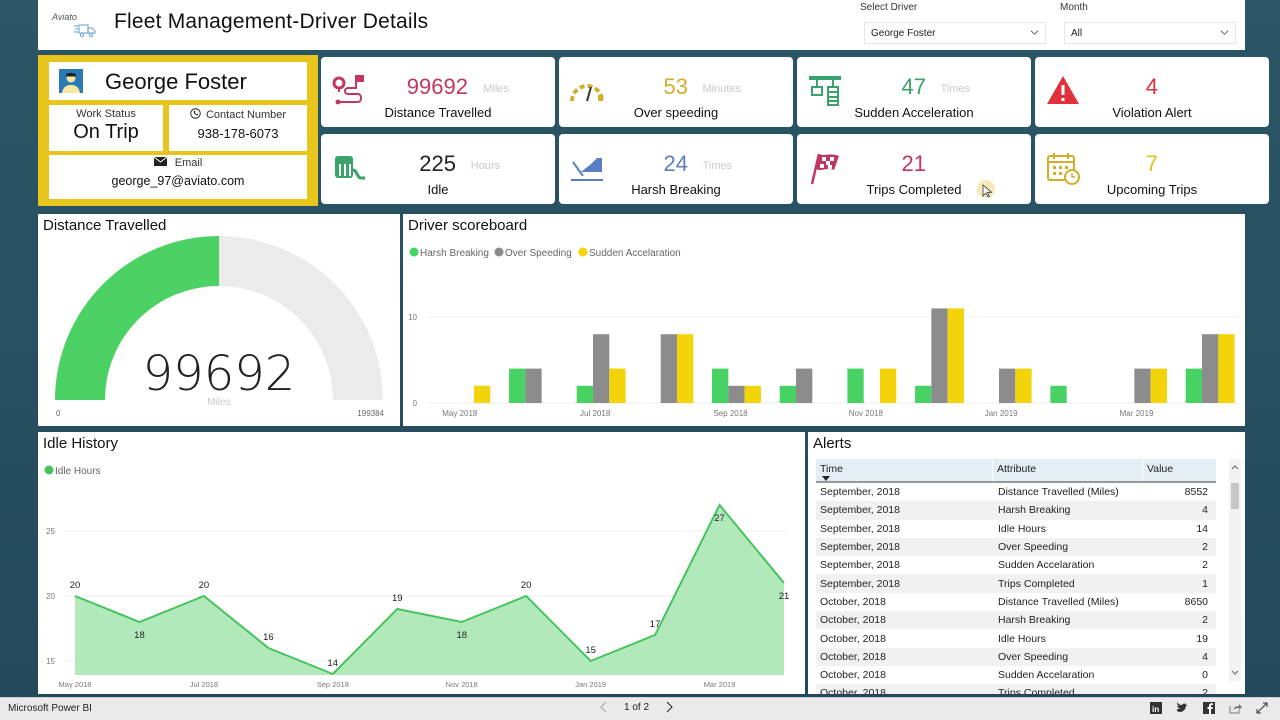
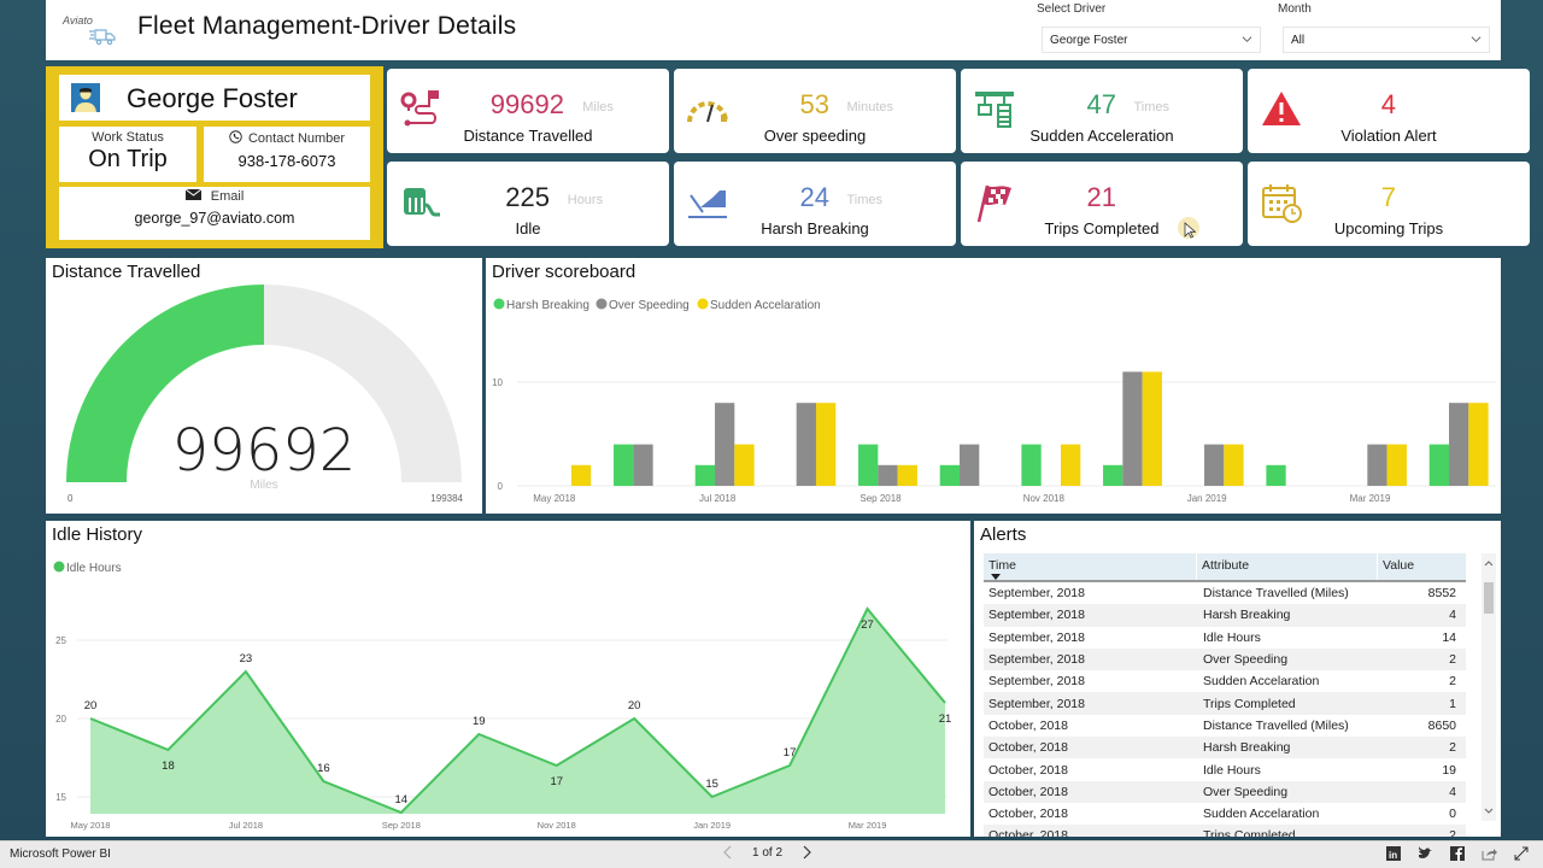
Idle History/Jul 2018: 20 -> 23
Idle History/Nov 2018: 18 -> 17
